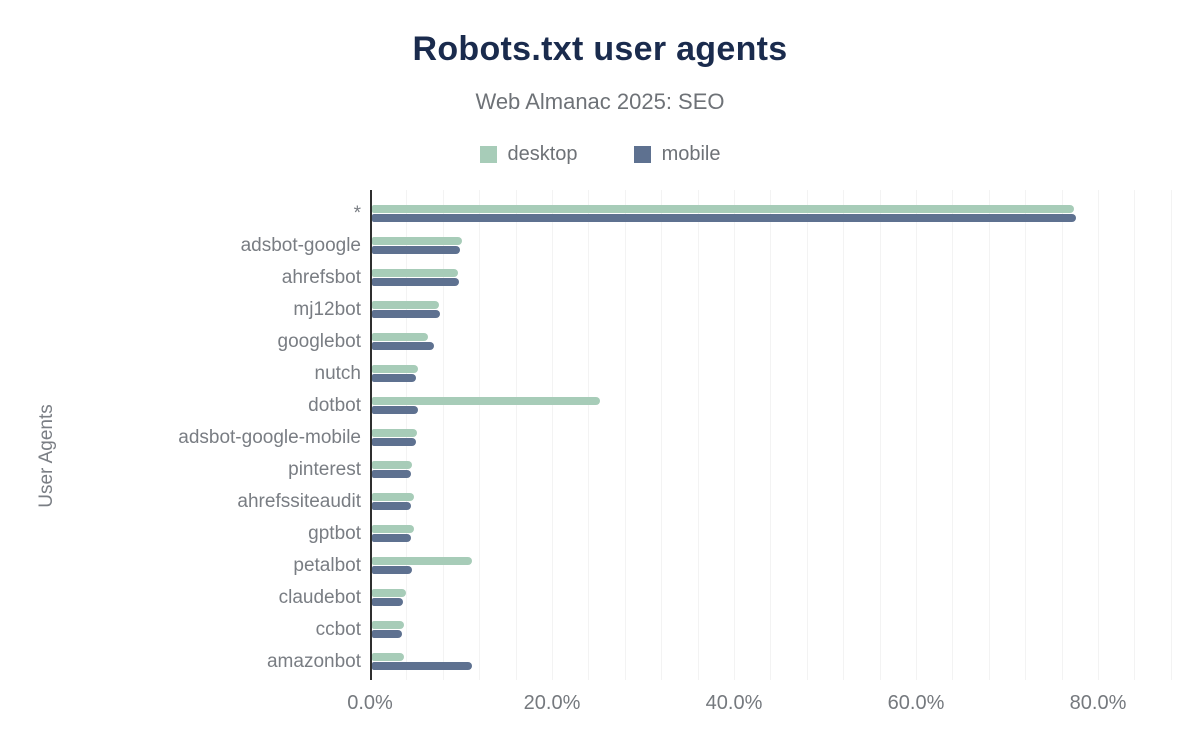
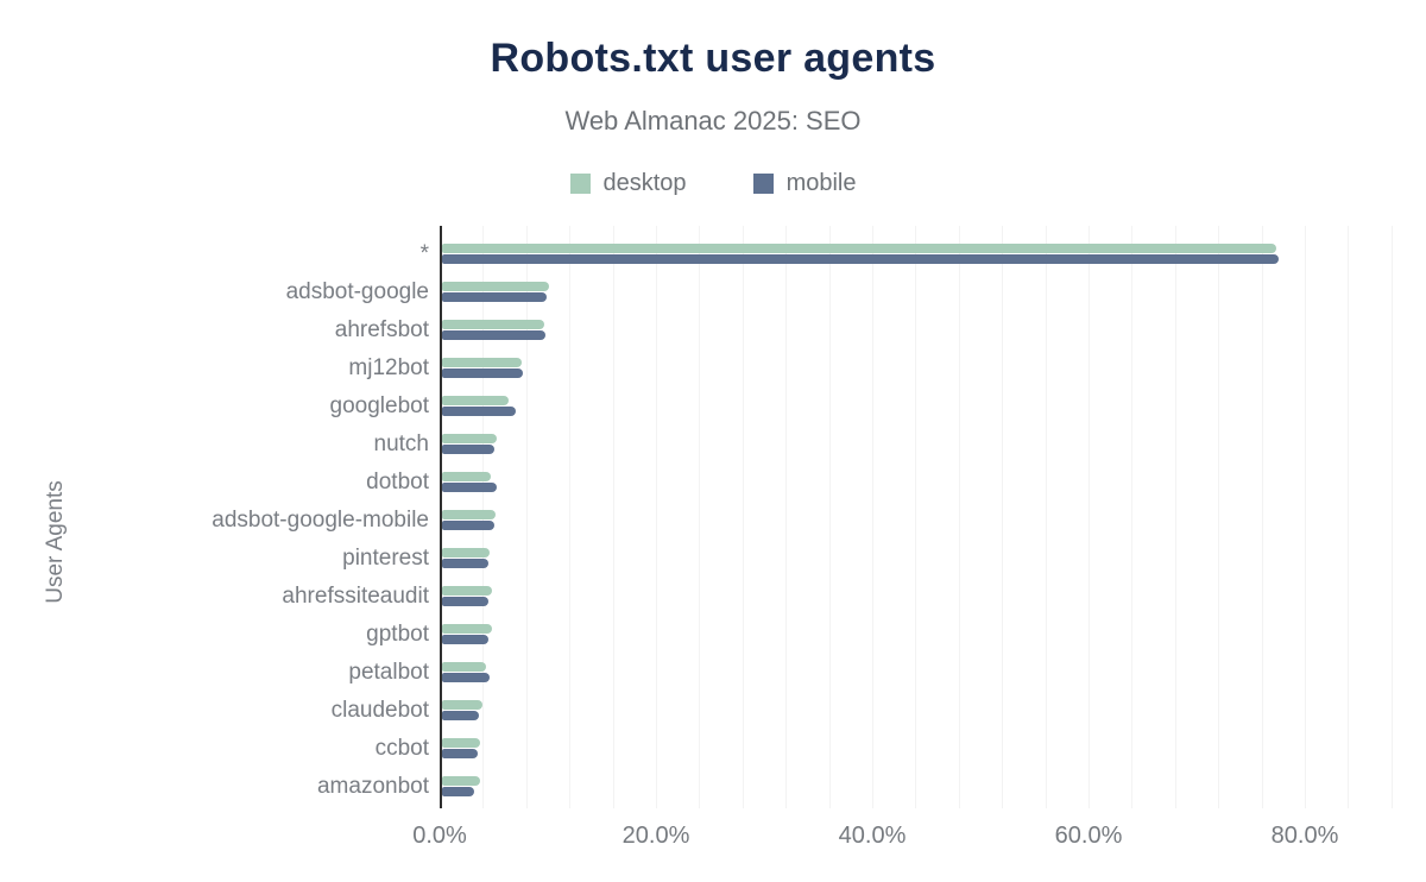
desktop/dotbot: 25% -> 4%
desktop/petalbot: 11% -> 4%
mobile/amazonbot: 11% -> 3%
